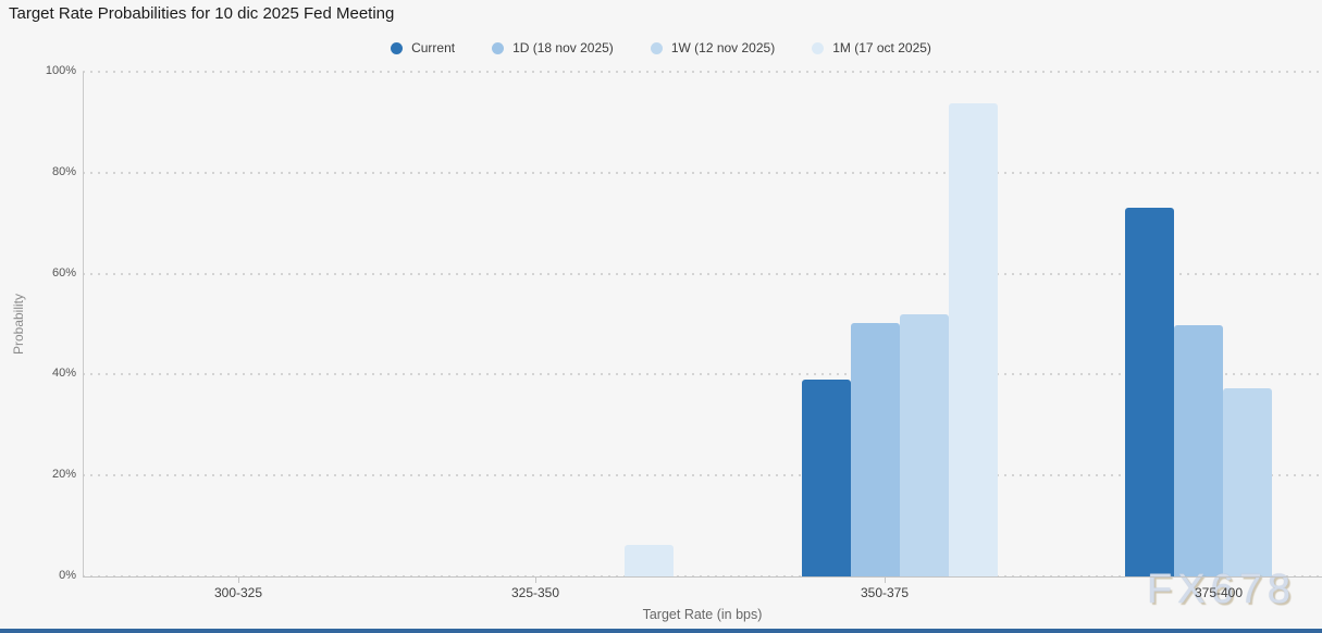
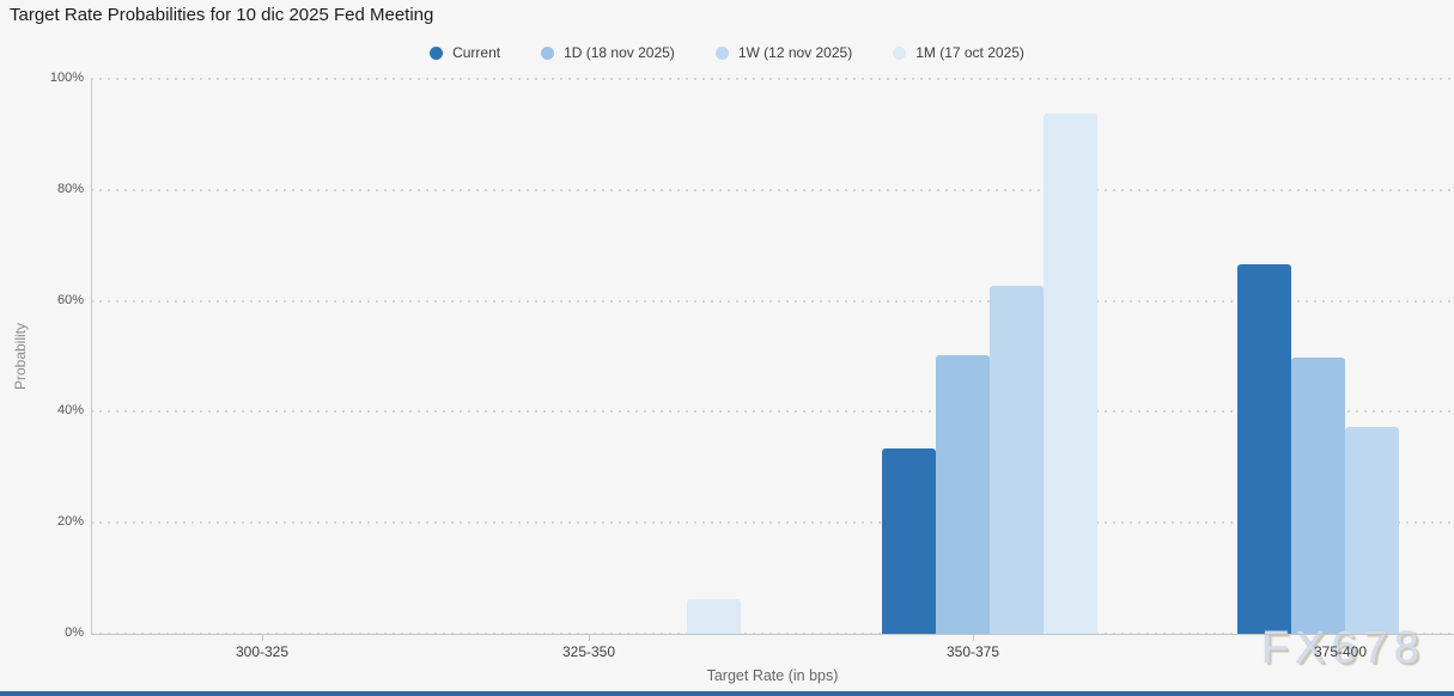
Current/350-375: 39% -> 34%
1W (12 nov 2025)/350-375: 52% -> 63%
Current/375-400: 73% -> 66%
